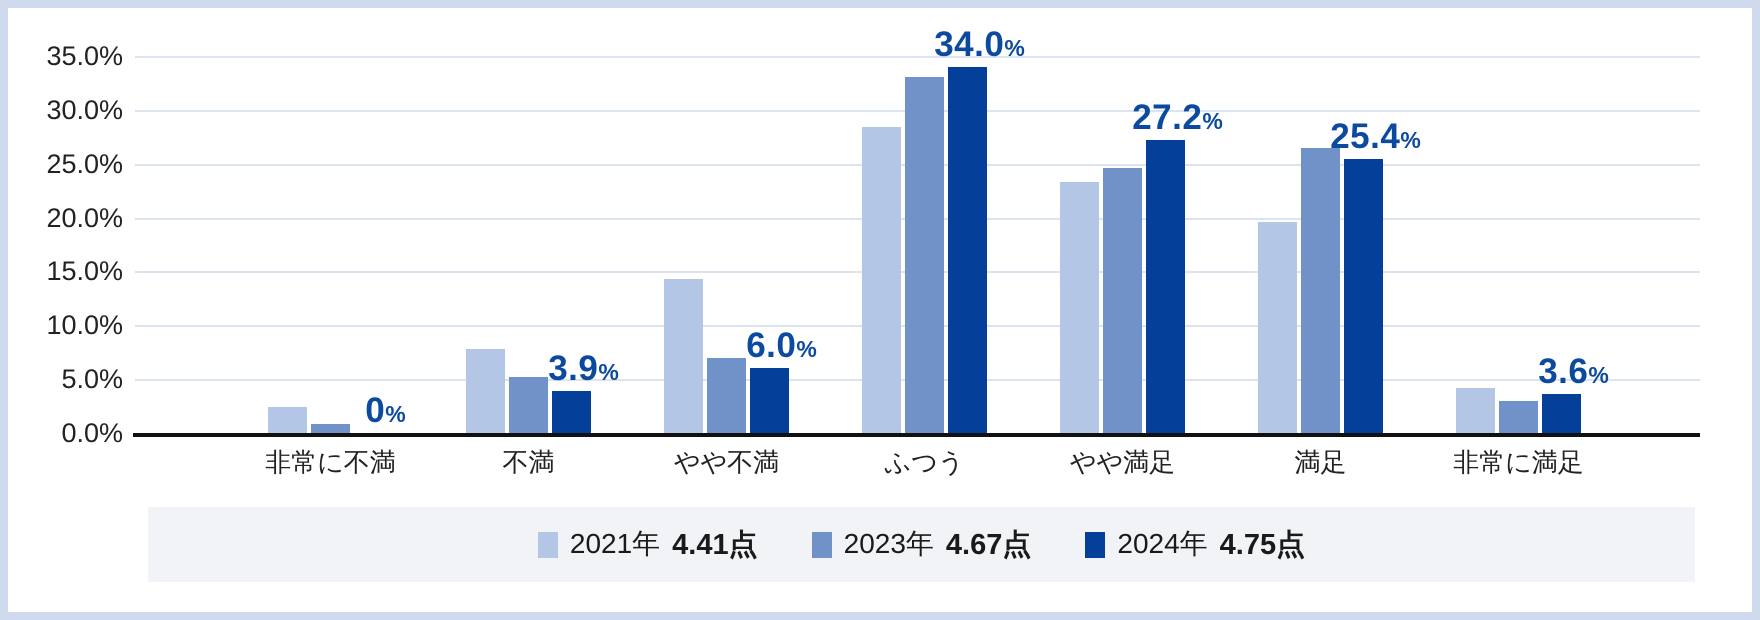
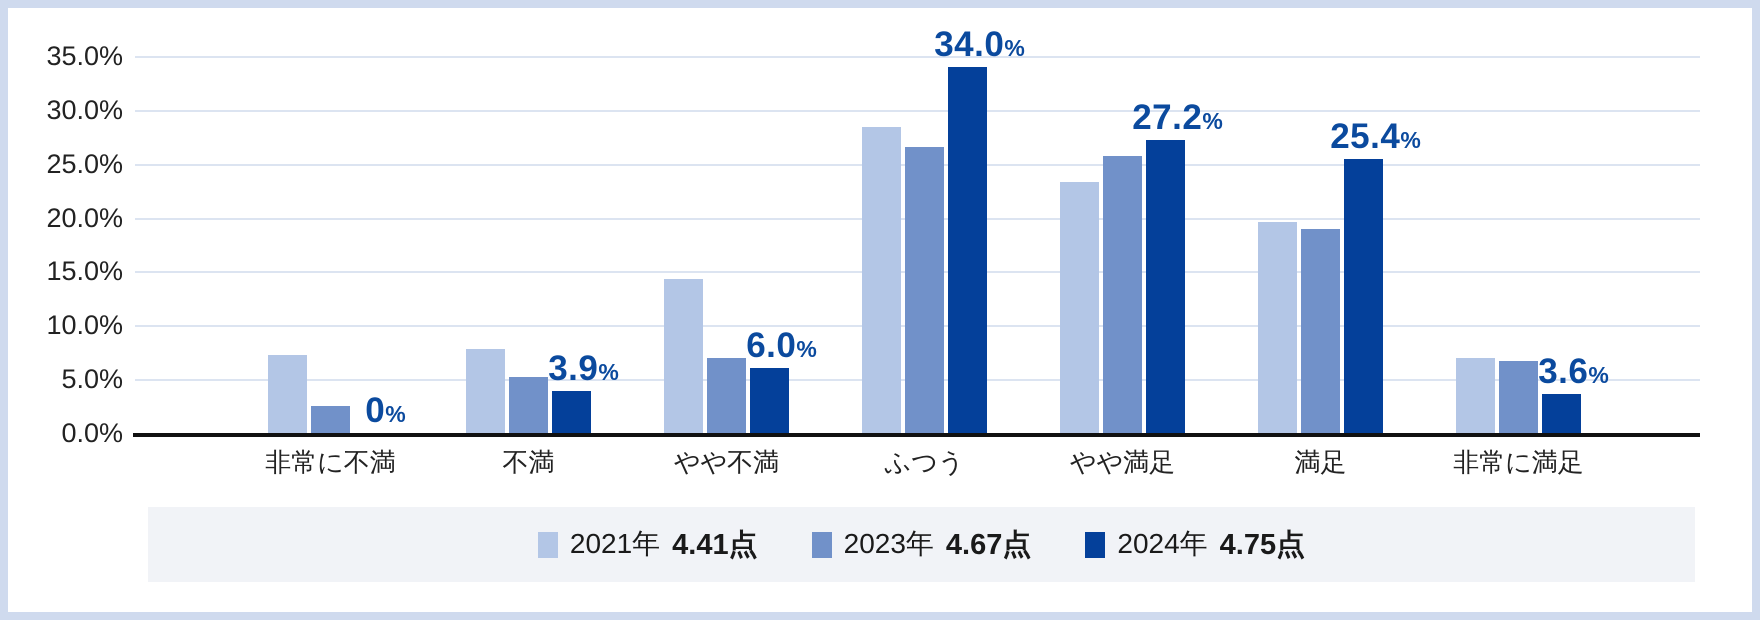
2021年/非常に不満: 2.4% -> 7.2%
2023年/非常に不満: 0.8% -> 2.5%
2023年/ふつう: 33.1% -> 26.6%
2023年/やや満足: 24.6% -> 25.7%
2023年/満足: 26.5% -> 18.9%
2021年/非常に満足: 4.2% -> 7.0%
2023年/非常に満足: 3.0% -> 6.7%
